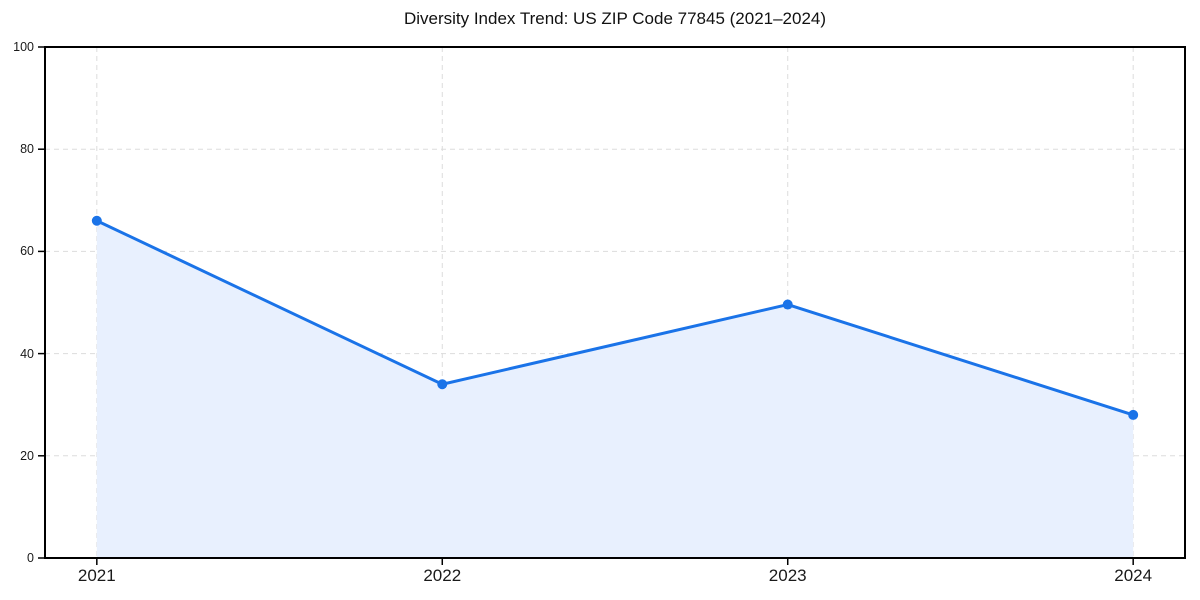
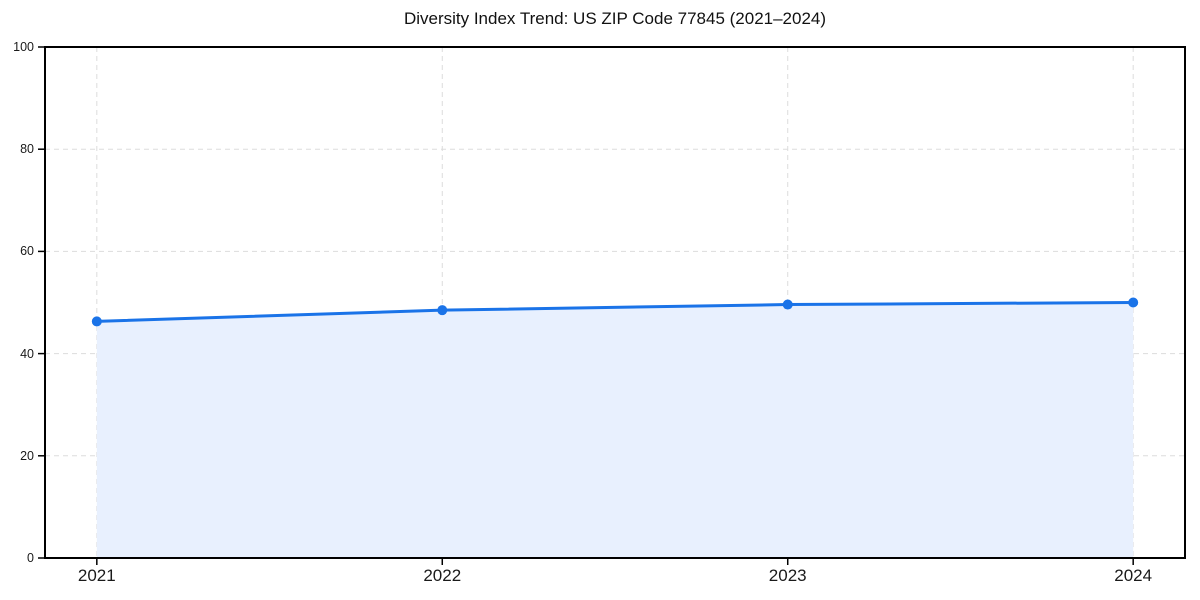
2021: 66 -> 46
2022: 34 -> 48
2024: 28 -> 50
